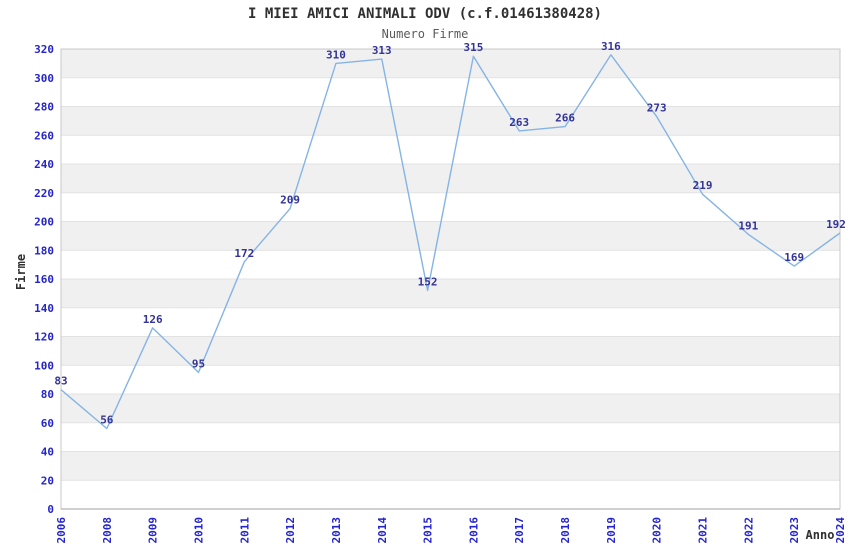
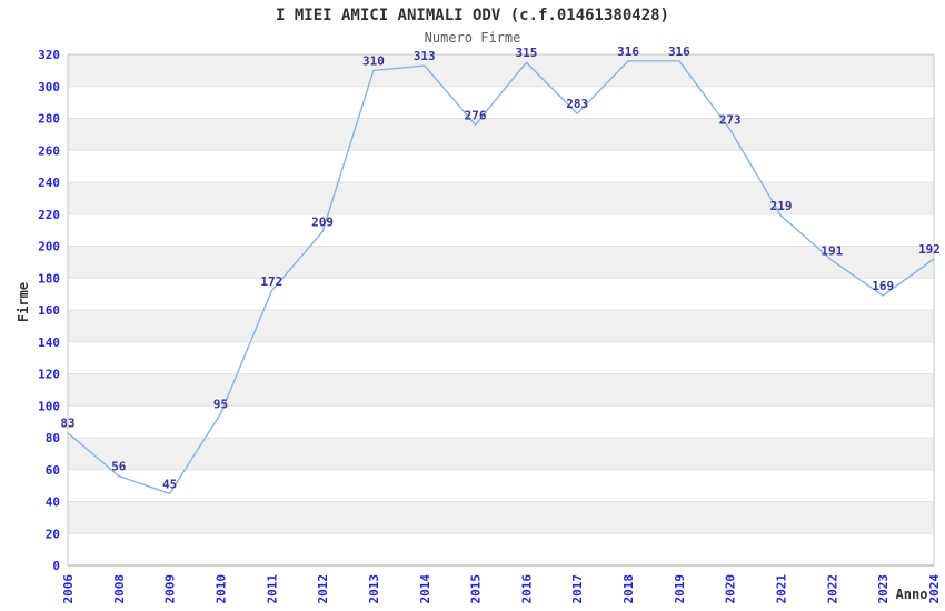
2009: 126 -> 45
2015: 152 -> 276
2017: 263 -> 283
2018: 266 -> 316
